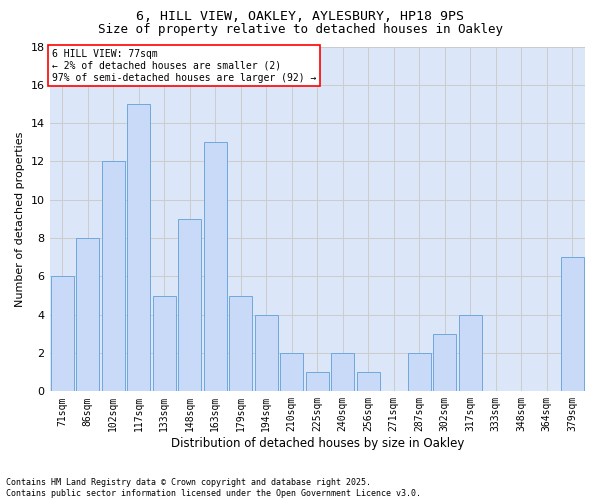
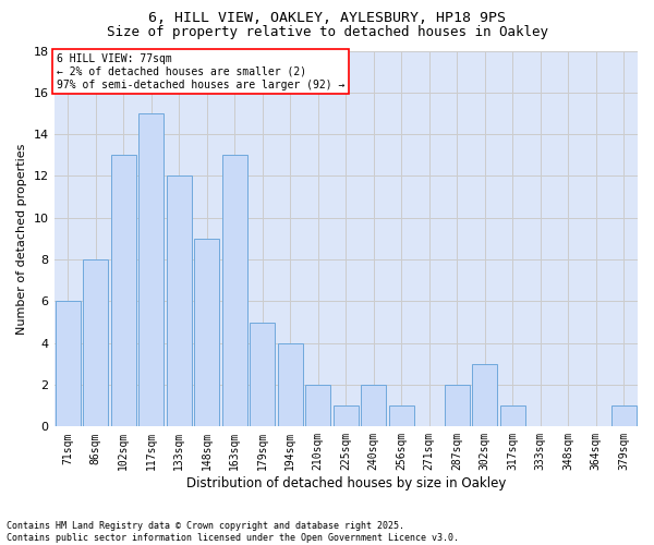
102sqm: 12 -> 13
133sqm: 5 -> 12
317sqm: 4 -> 1
379sqm: 7 -> 1
